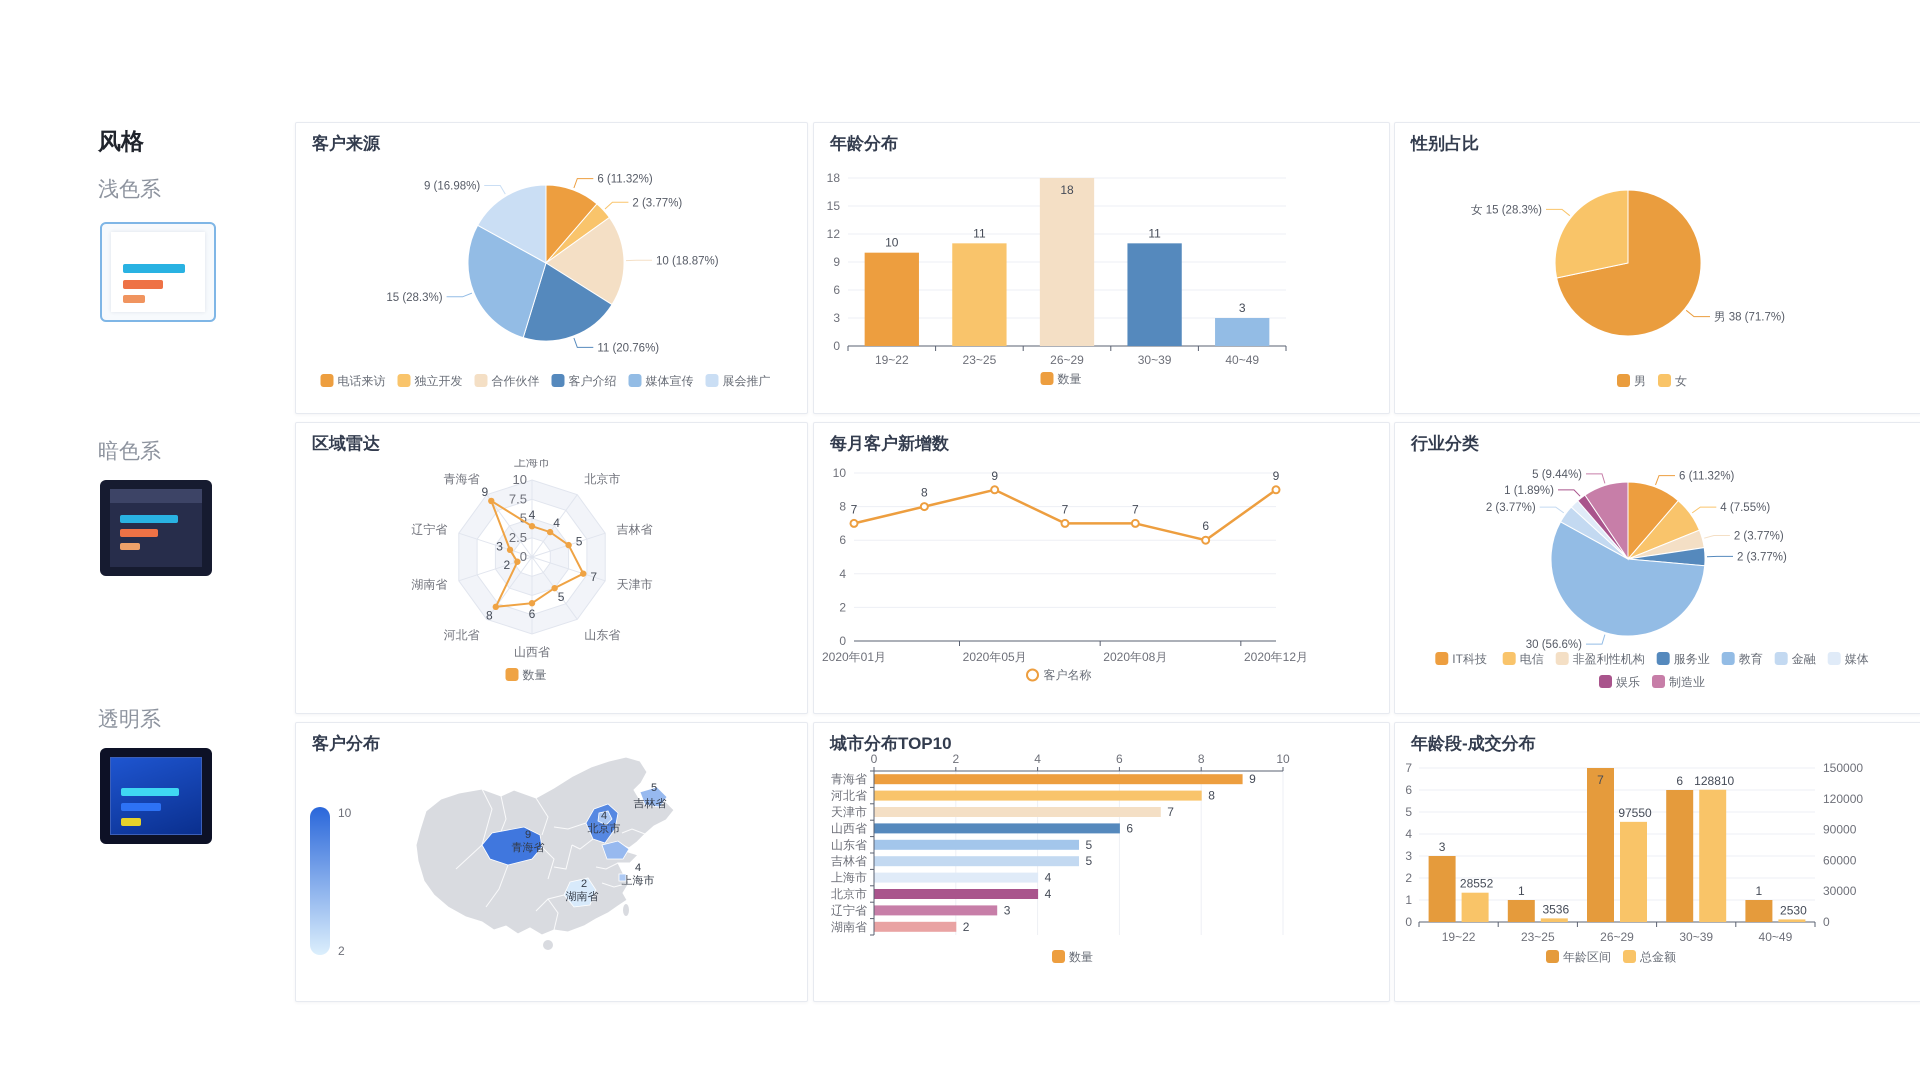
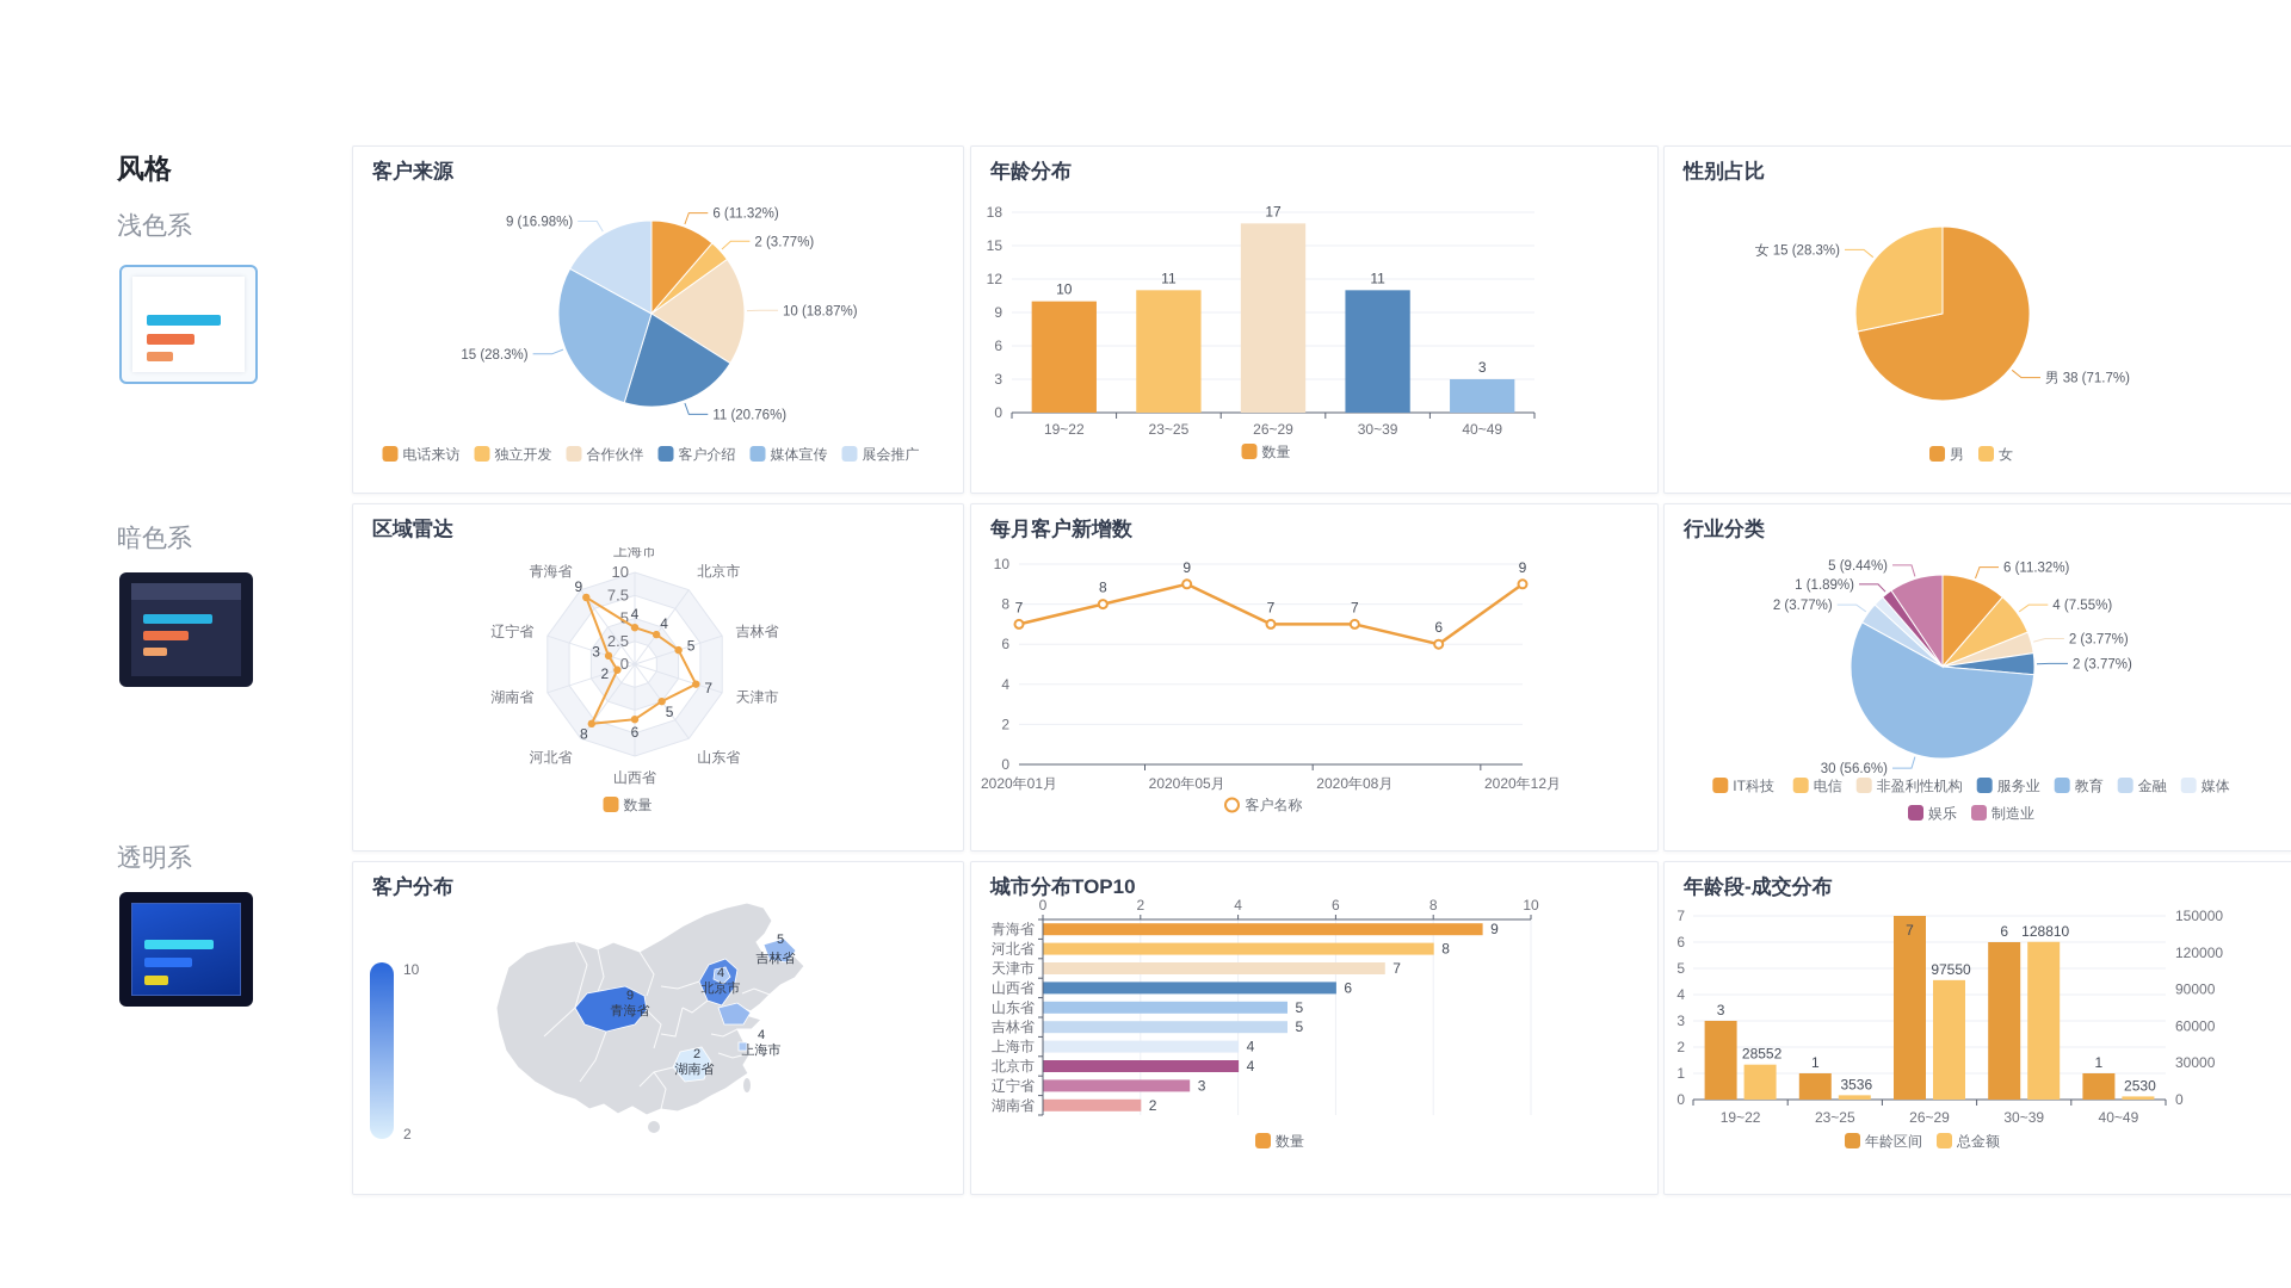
年龄分布/26~29: 18 -> 17
